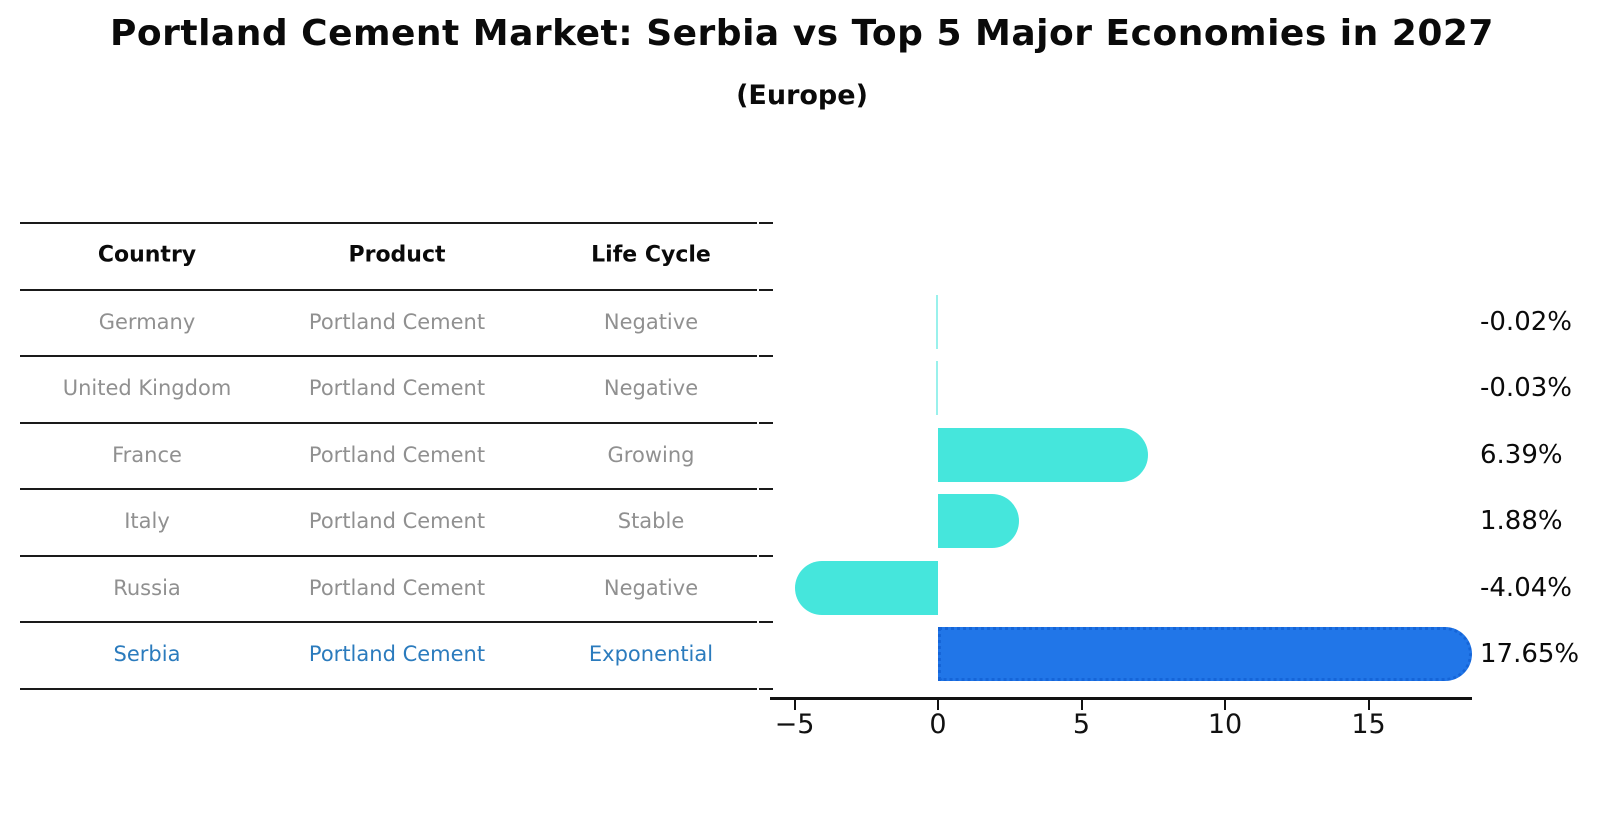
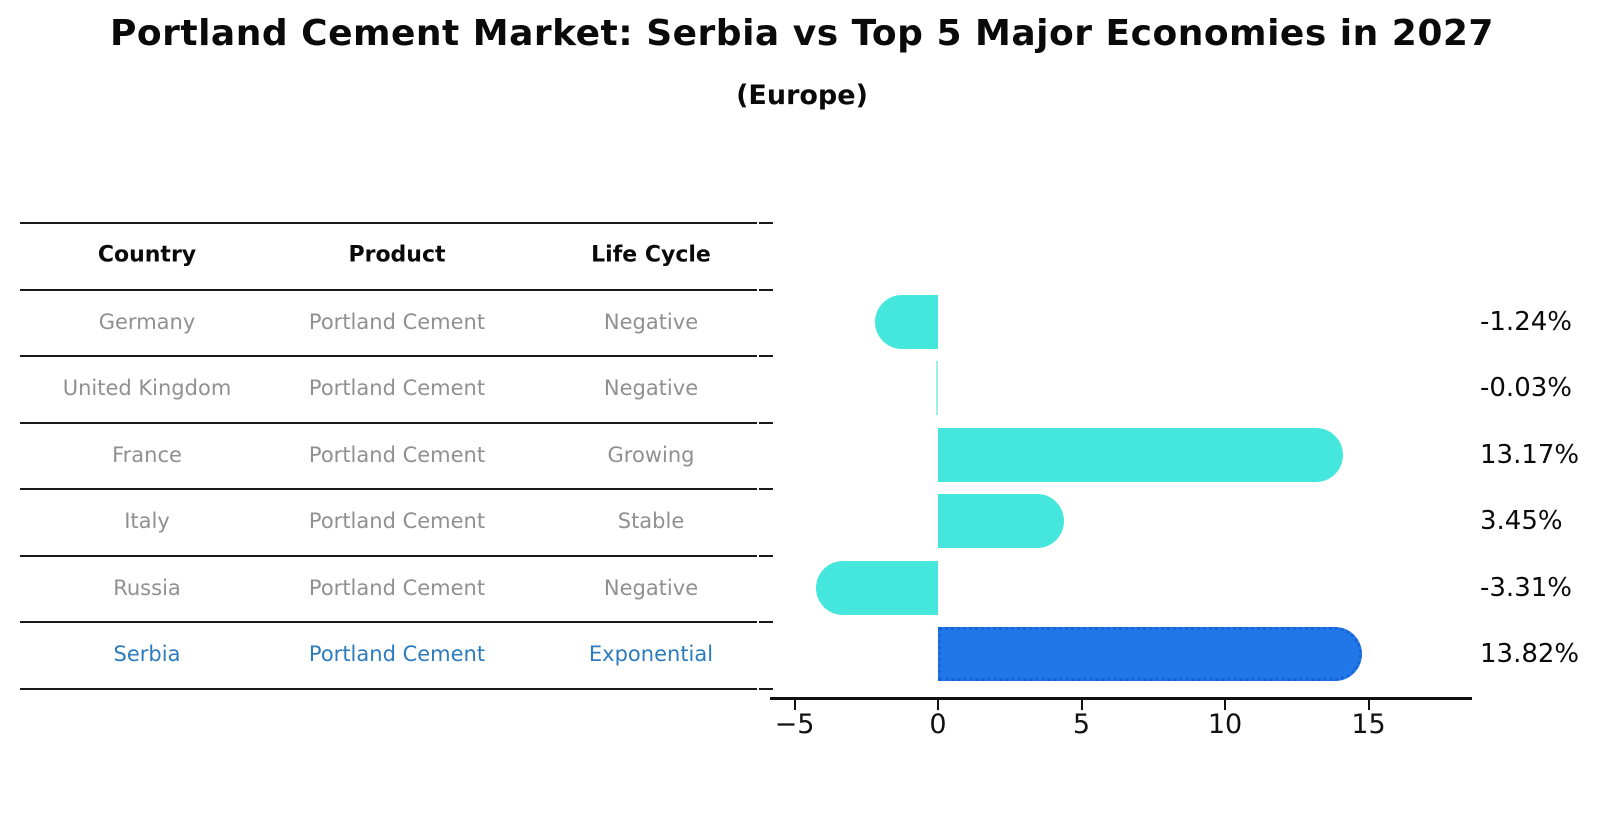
Germany: -0.02% -> -1.24%
France: 6.39% -> 13.17%
Italy: 1.88% -> 3.45%
Russia: -4.04% -> -3.31%
Serbia: 17.65% -> 13.82%
